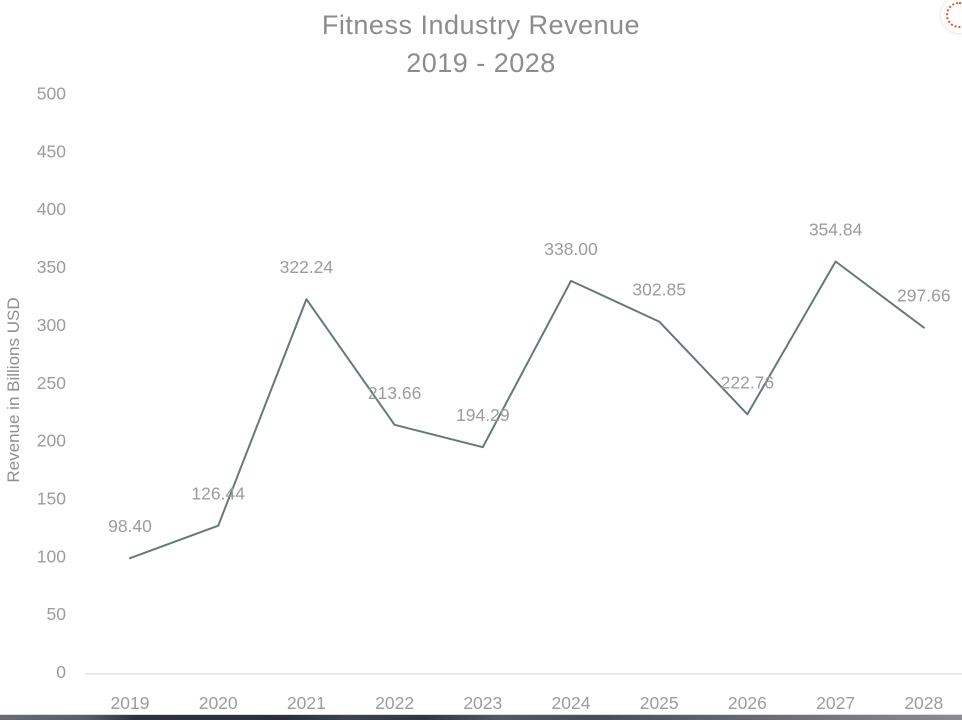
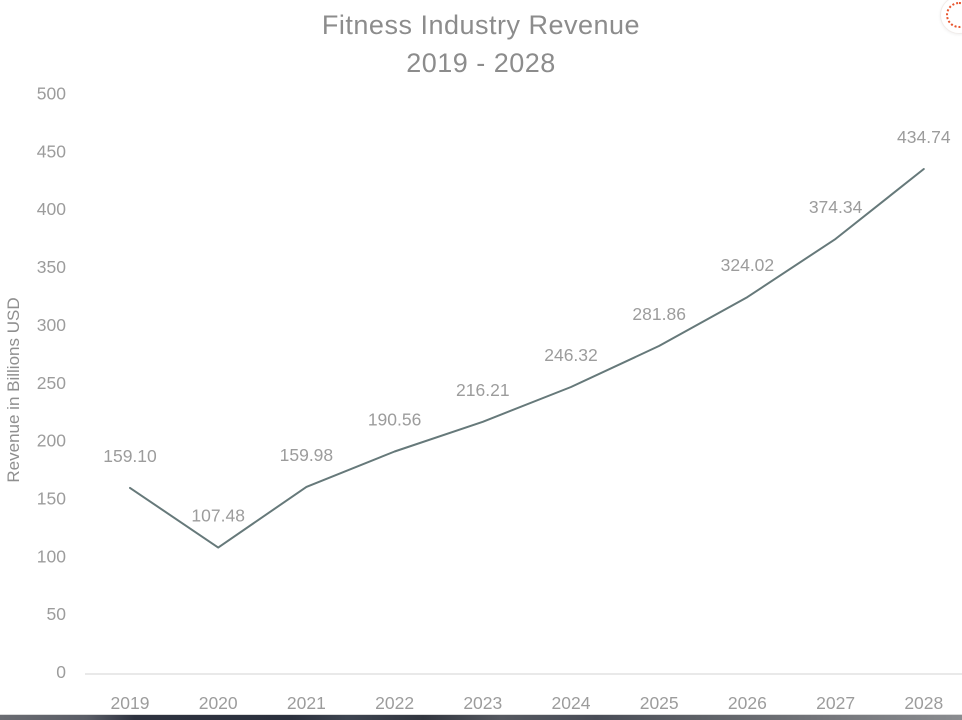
2019: 98.40 -> 159.10
2020: 126.44 -> 107.48
2021: 322.24 -> 159.98
2022: 213.66 -> 190.56
2023: 194.29 -> 216.21
2024: 338.00 -> 246.32
2025: 302.85 -> 281.86
2026: 222.76 -> 324.02
2027: 354.84 -> 374.34
2028: 297.66 -> 434.74
